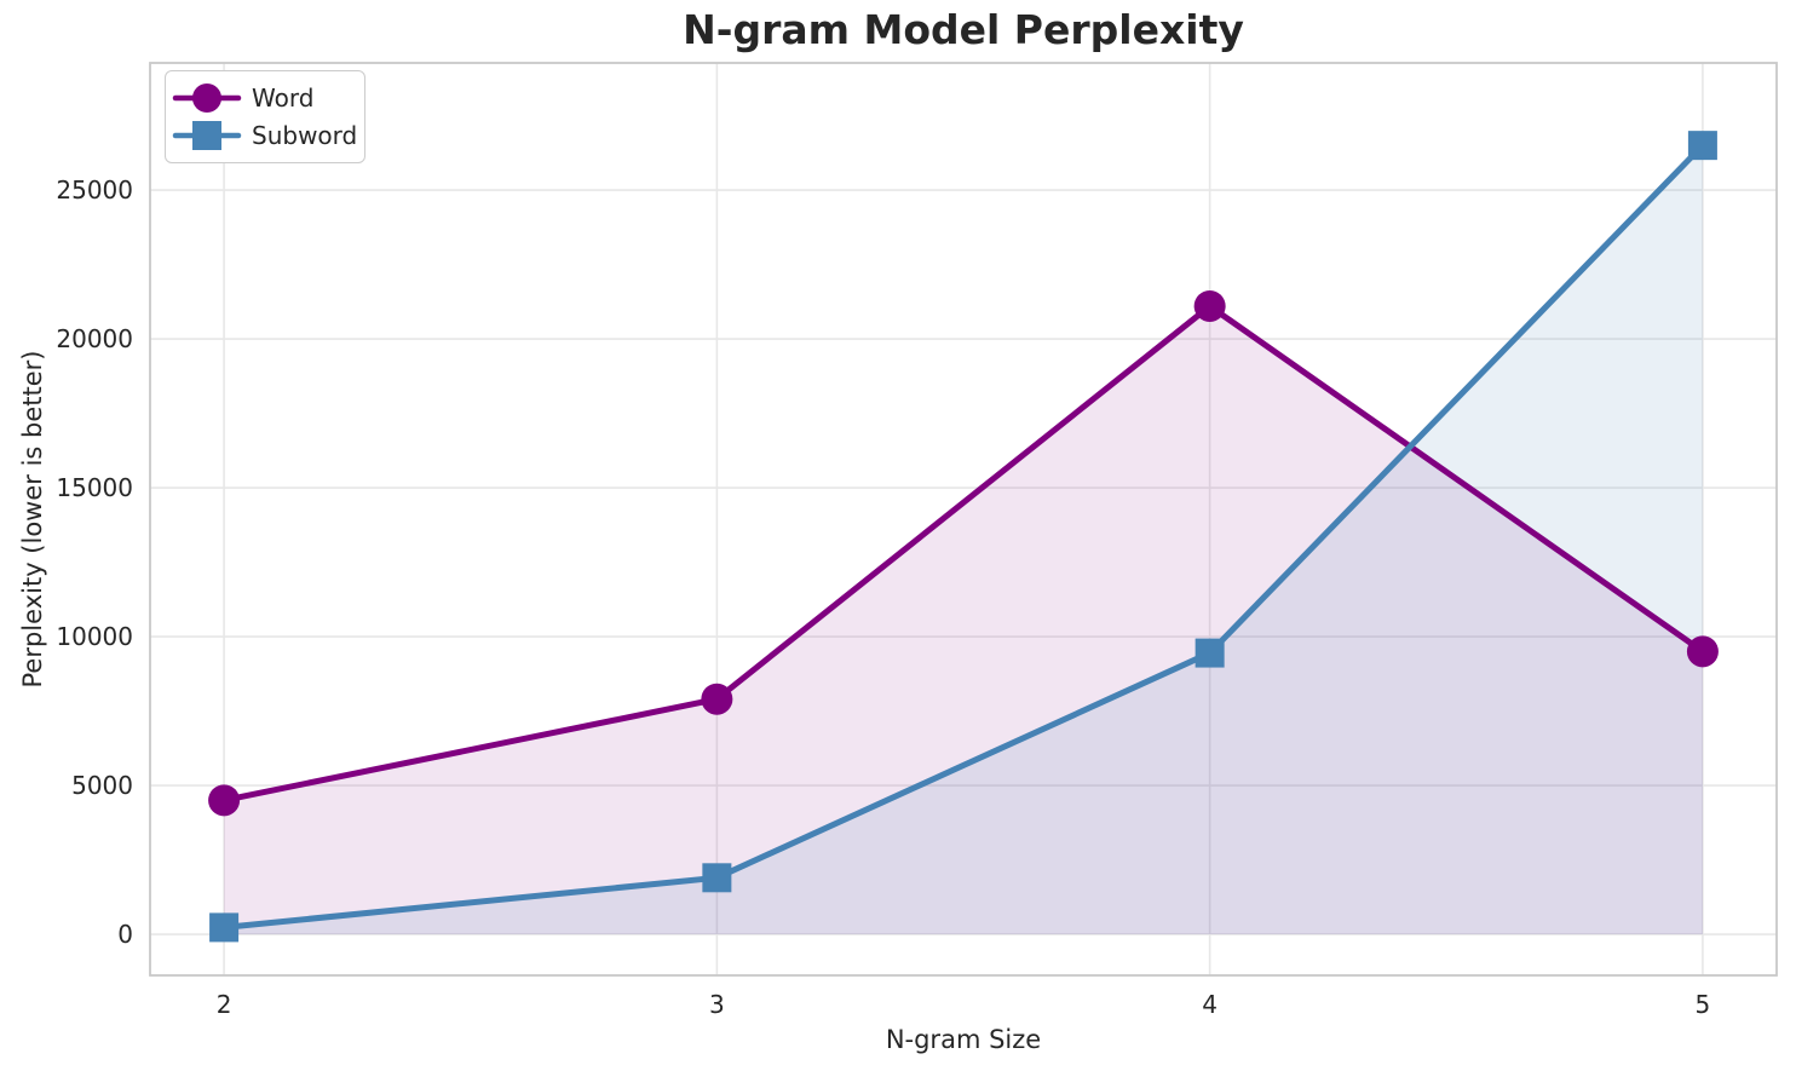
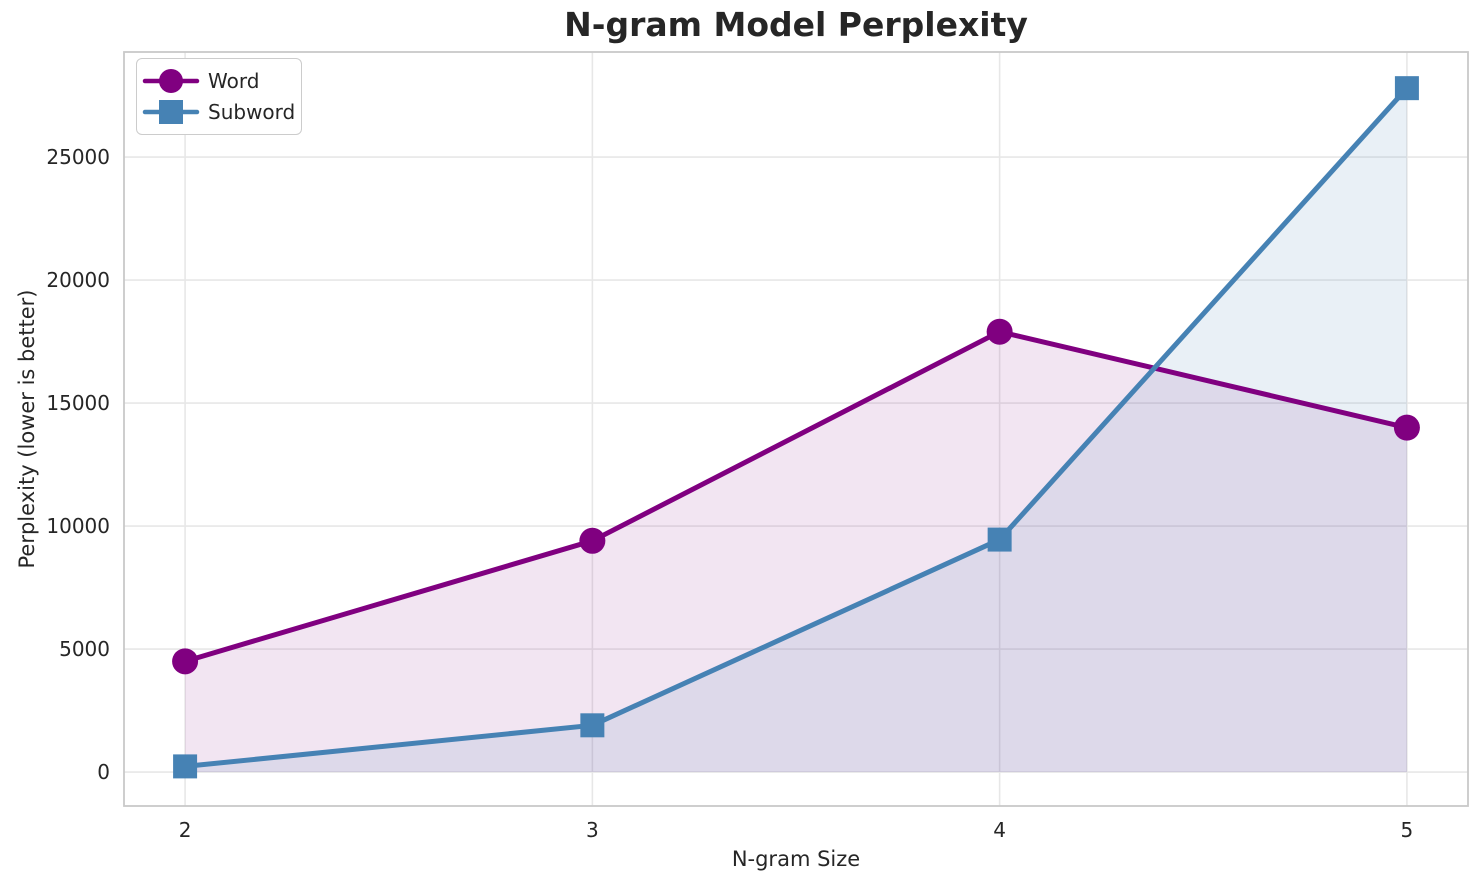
Word/3: 7900 -> 9400
Word/4: 21100 -> 17900
Word/5: 9500 -> 14000
Subword/5: 26500 -> 27800
